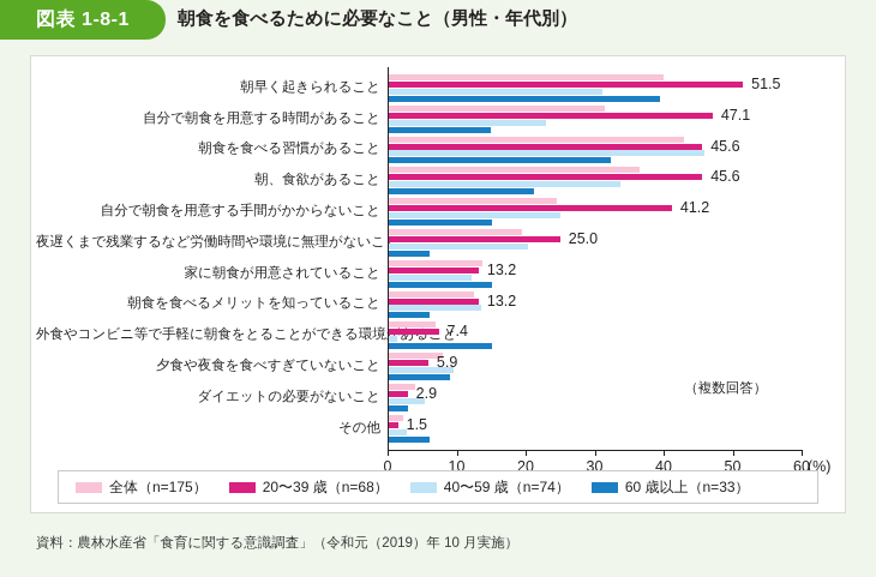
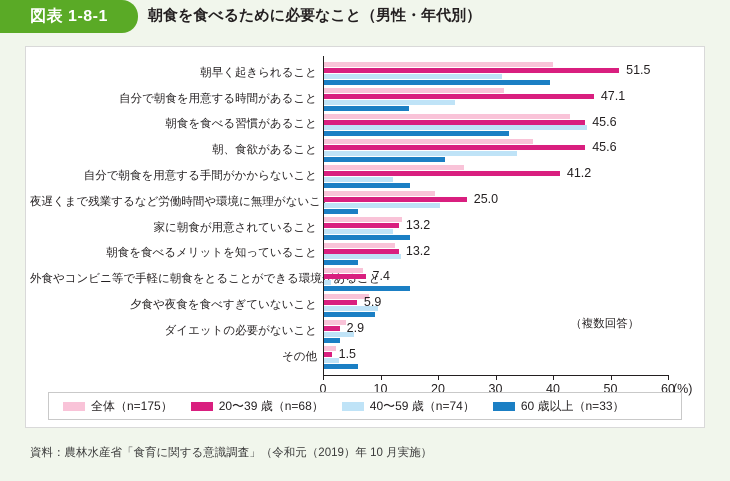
40〜59 歳（n=74）/自分で朝食を用意する手間がかからないこと: 25 -> 12
